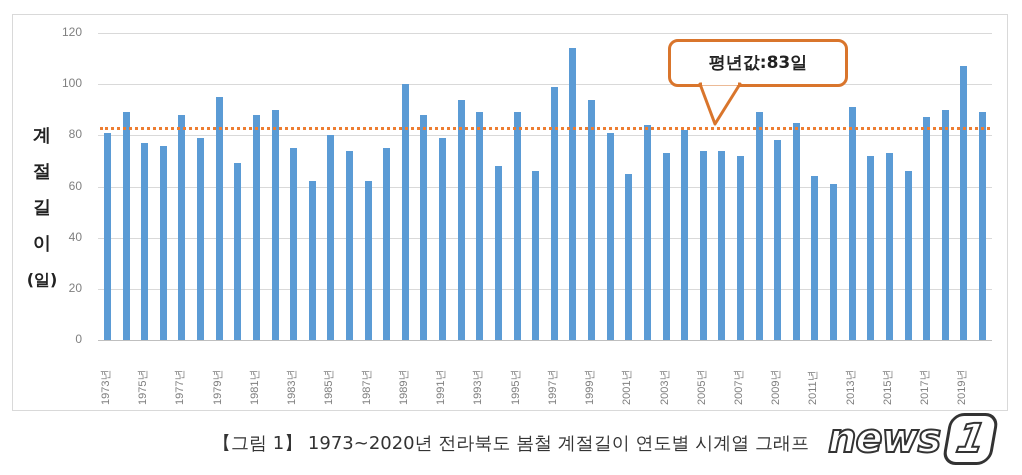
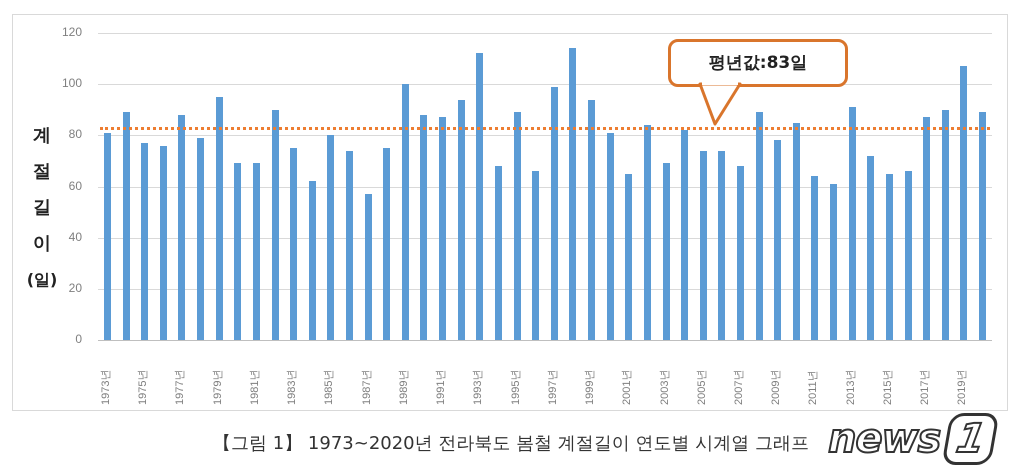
1981년: 88 -> 69
1987년: 62 -> 57
1991년: 79 -> 87
1993년: 89 -> 112
2003년: 73 -> 69
2007년: 72 -> 68
2015년: 73 -> 65
